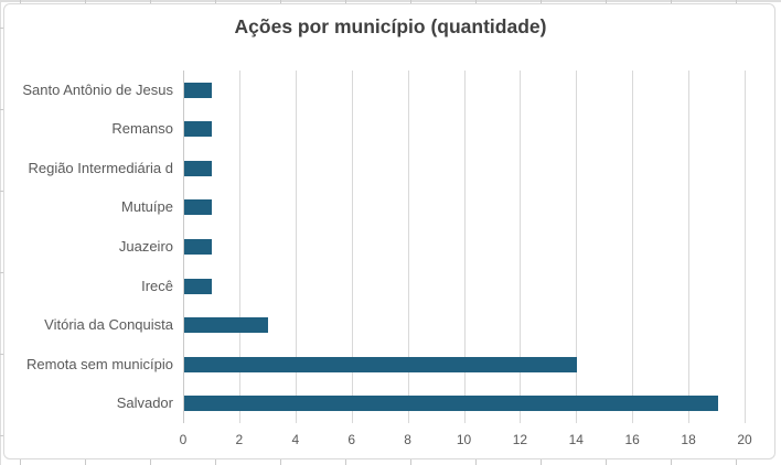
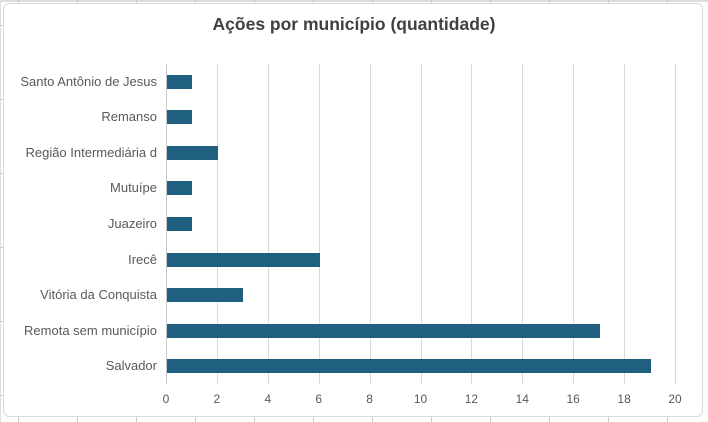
Região Intermediária d: 1 -> 2
Irecê: 1 -> 6
Remota sem município: 14 -> 17
